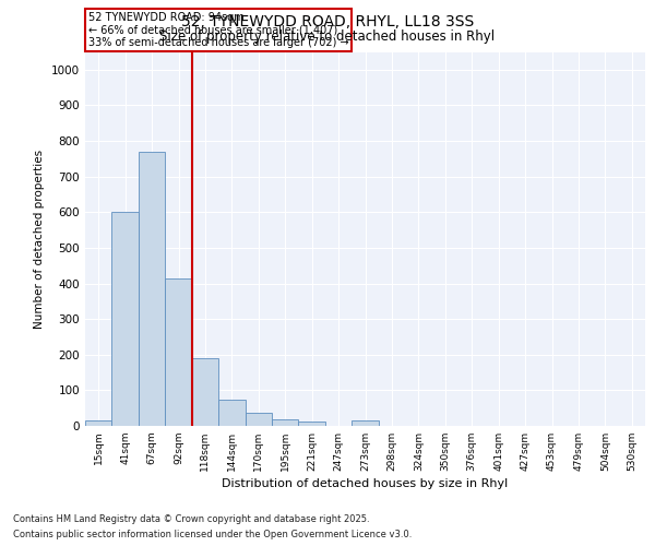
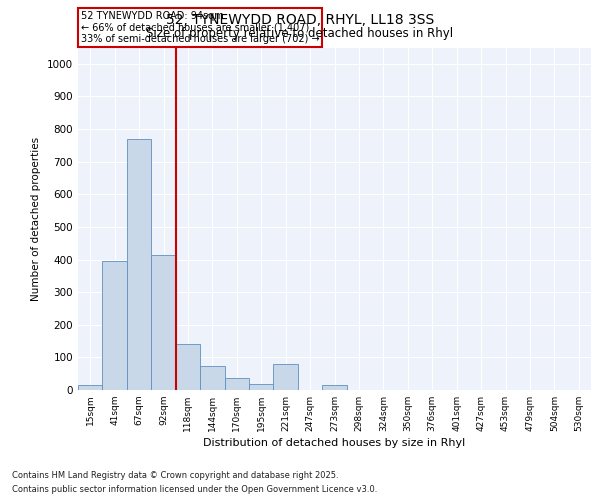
41sqm: 600 -> 395
118sqm: 190 -> 140
221sqm: 12 -> 80
